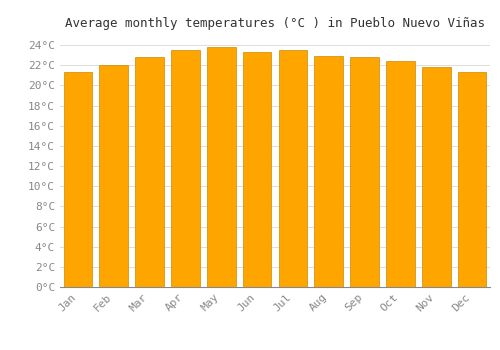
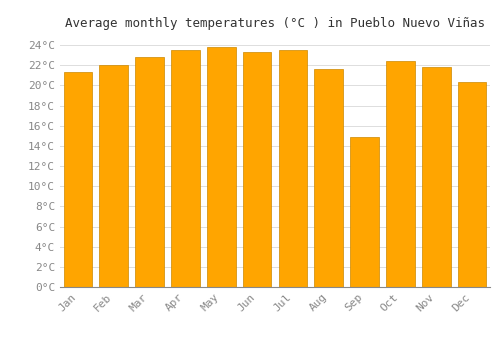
Aug: 22.9°C -> 21.6°C
Sep: 22.8°C -> 14.9°C
Dec: 21.3°C -> 20.3°C
